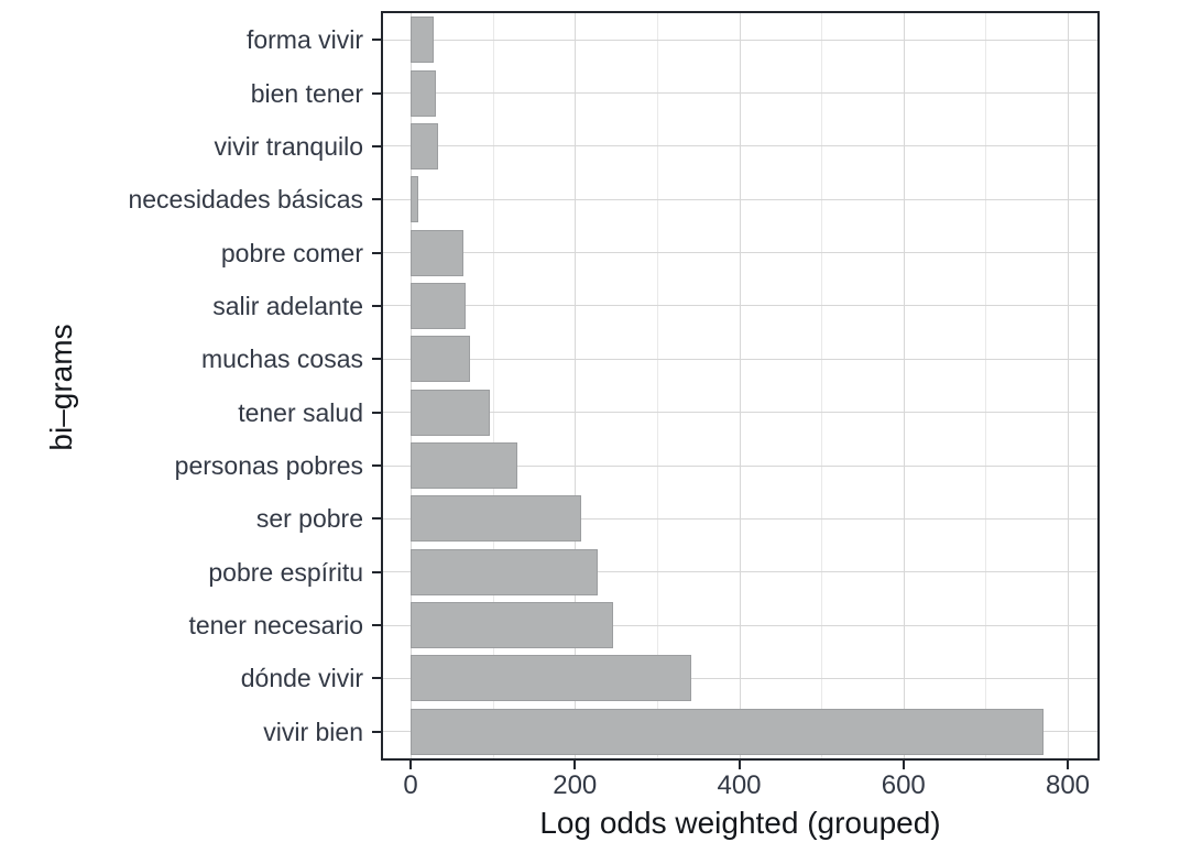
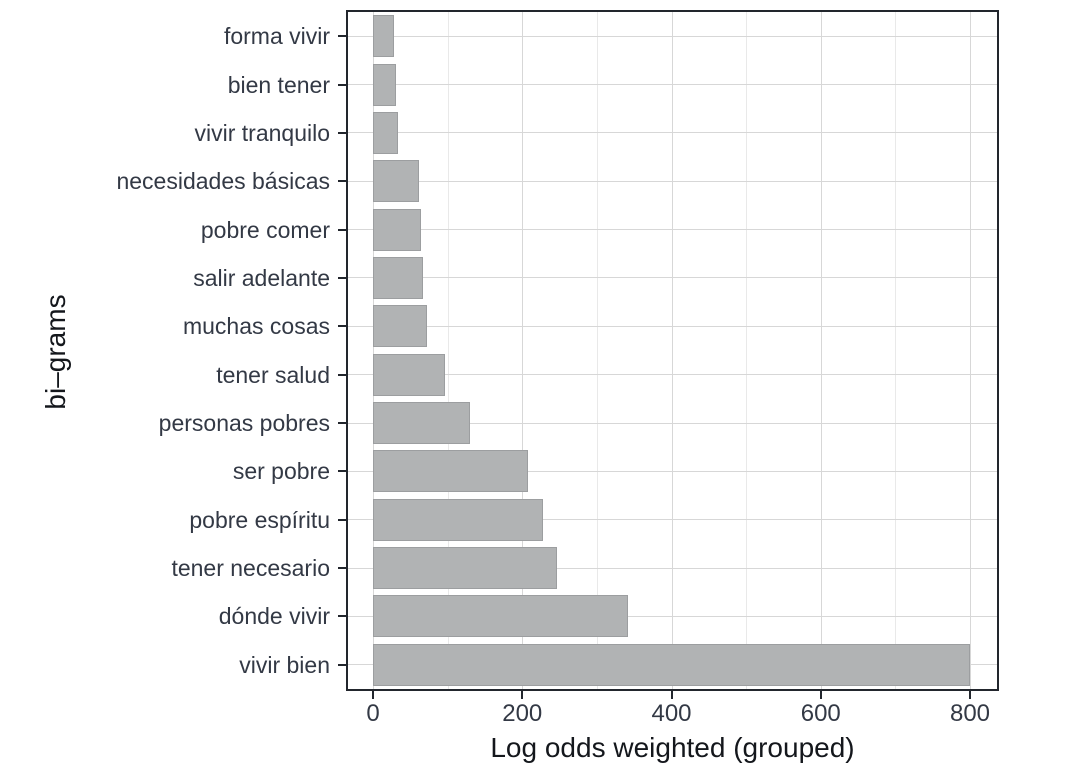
necesidades básicas: 10 -> 60
vivir bien: 770 -> 800
